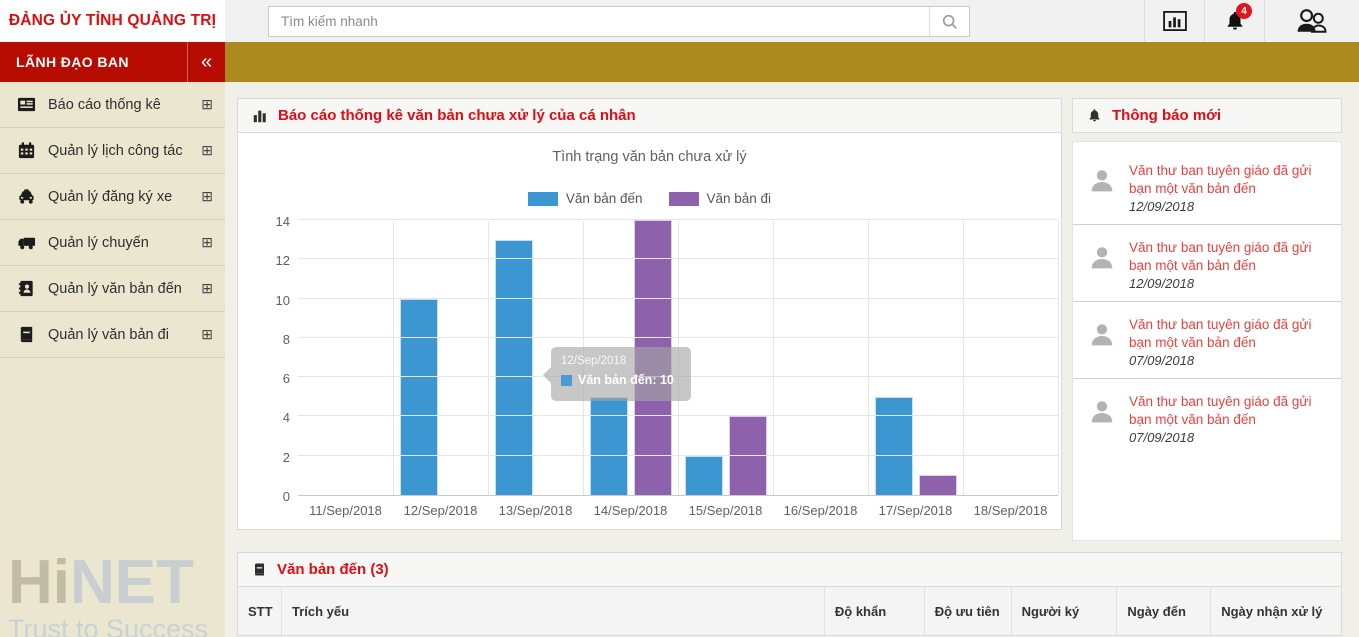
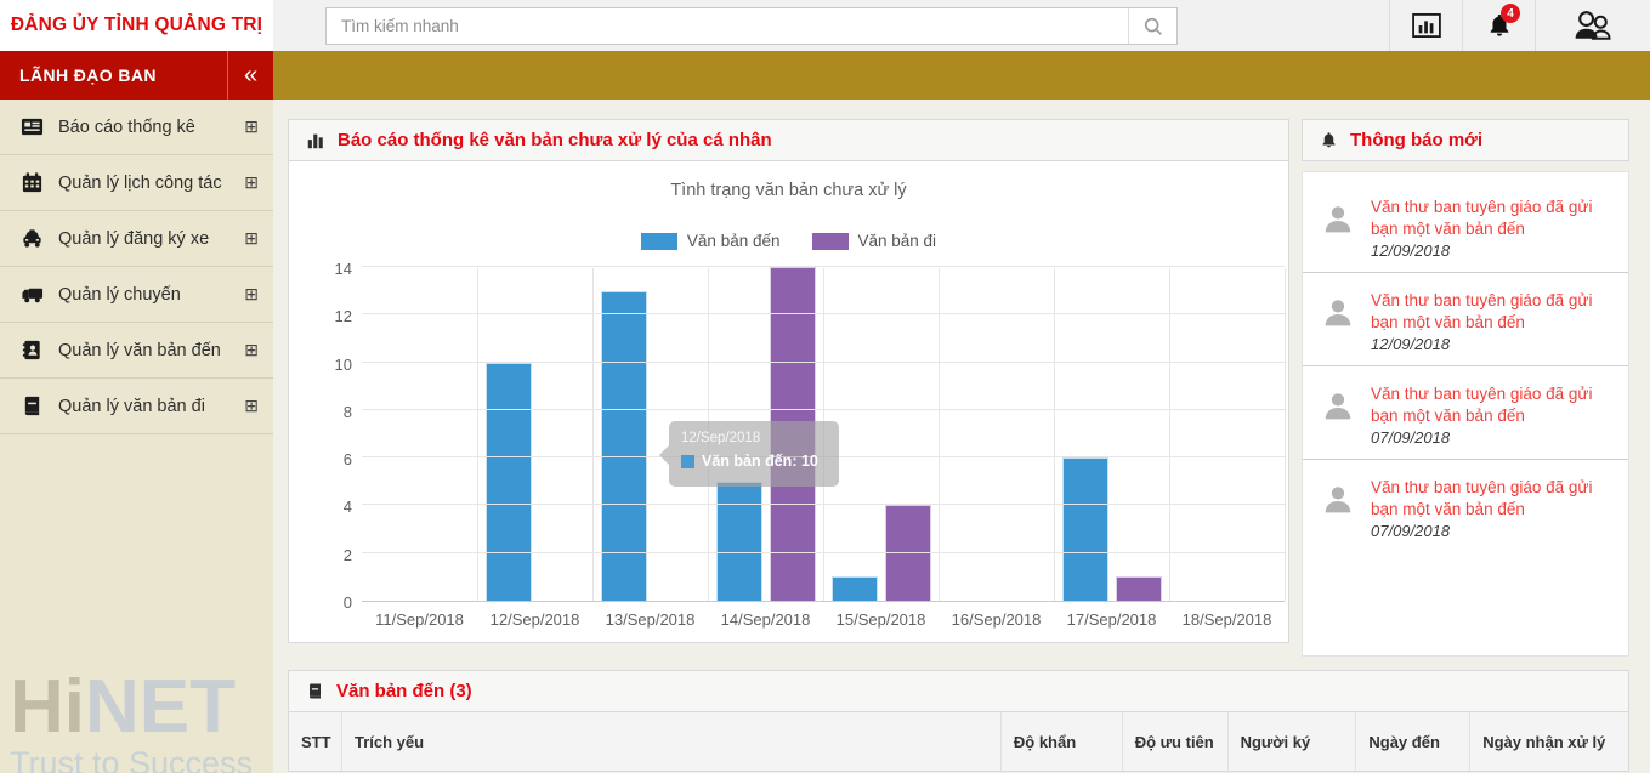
Văn bản đến/15/Sep/2018: 2 -> 1
Văn bản đến/17/Sep/2018: 5 -> 6
